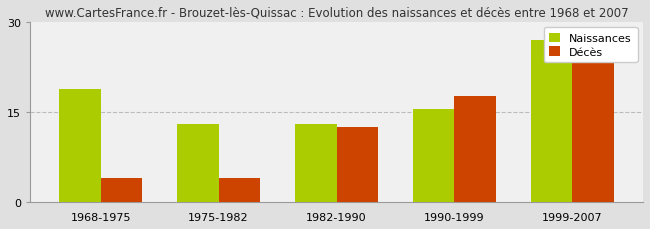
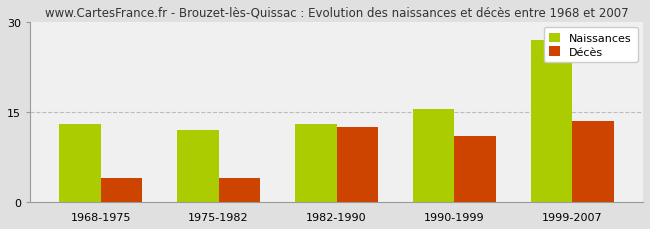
Naissances/1968-1975: 18.8 -> 13.0
Naissances/1975-1982: 13.0 -> 12.0
Décès/1990-1999: 17.6 -> 11.0
Décès/1999-2007: 23.6 -> 13.5
